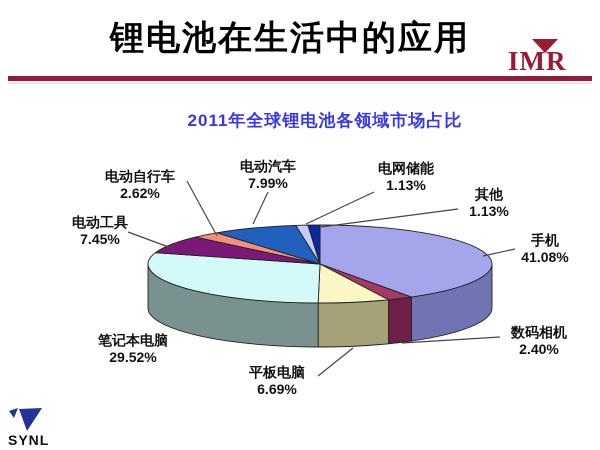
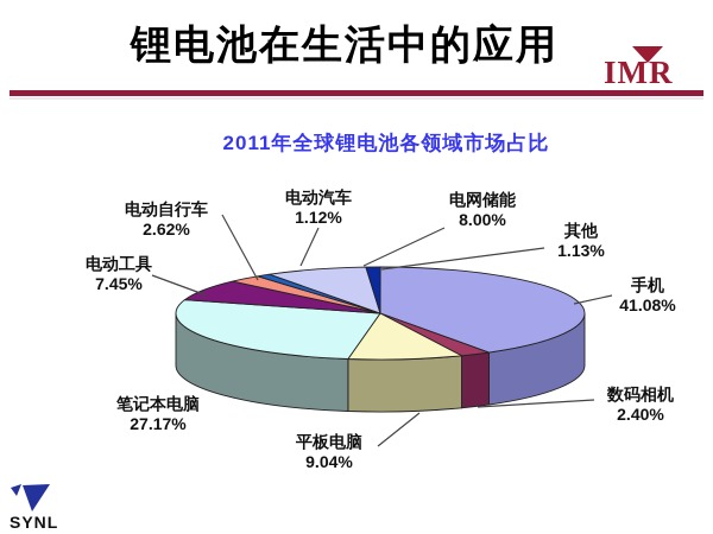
平板电脑: 6.69% -> 9.04%
笔记本电脑: 29.52% -> 27.17%
电动汽车: 7.99% -> 1.12%
电网储能: 1.13% -> 8.00%
